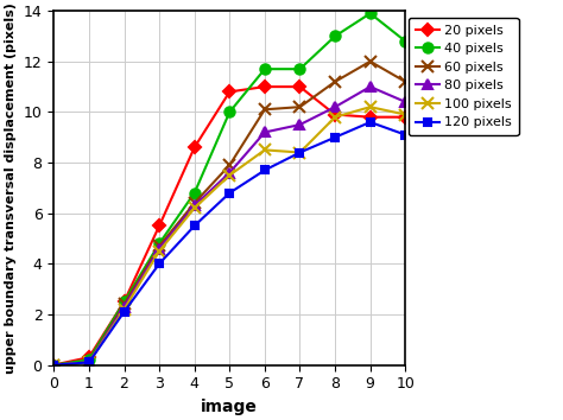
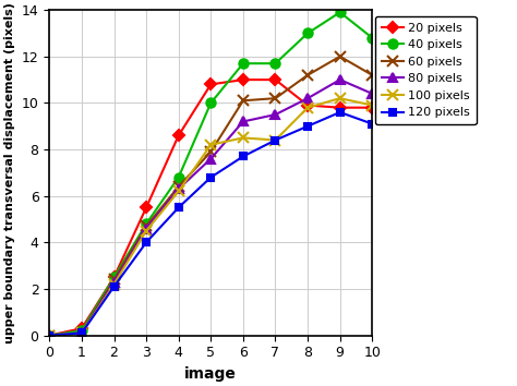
100 pixels/5: 7.5 -> 8.2
